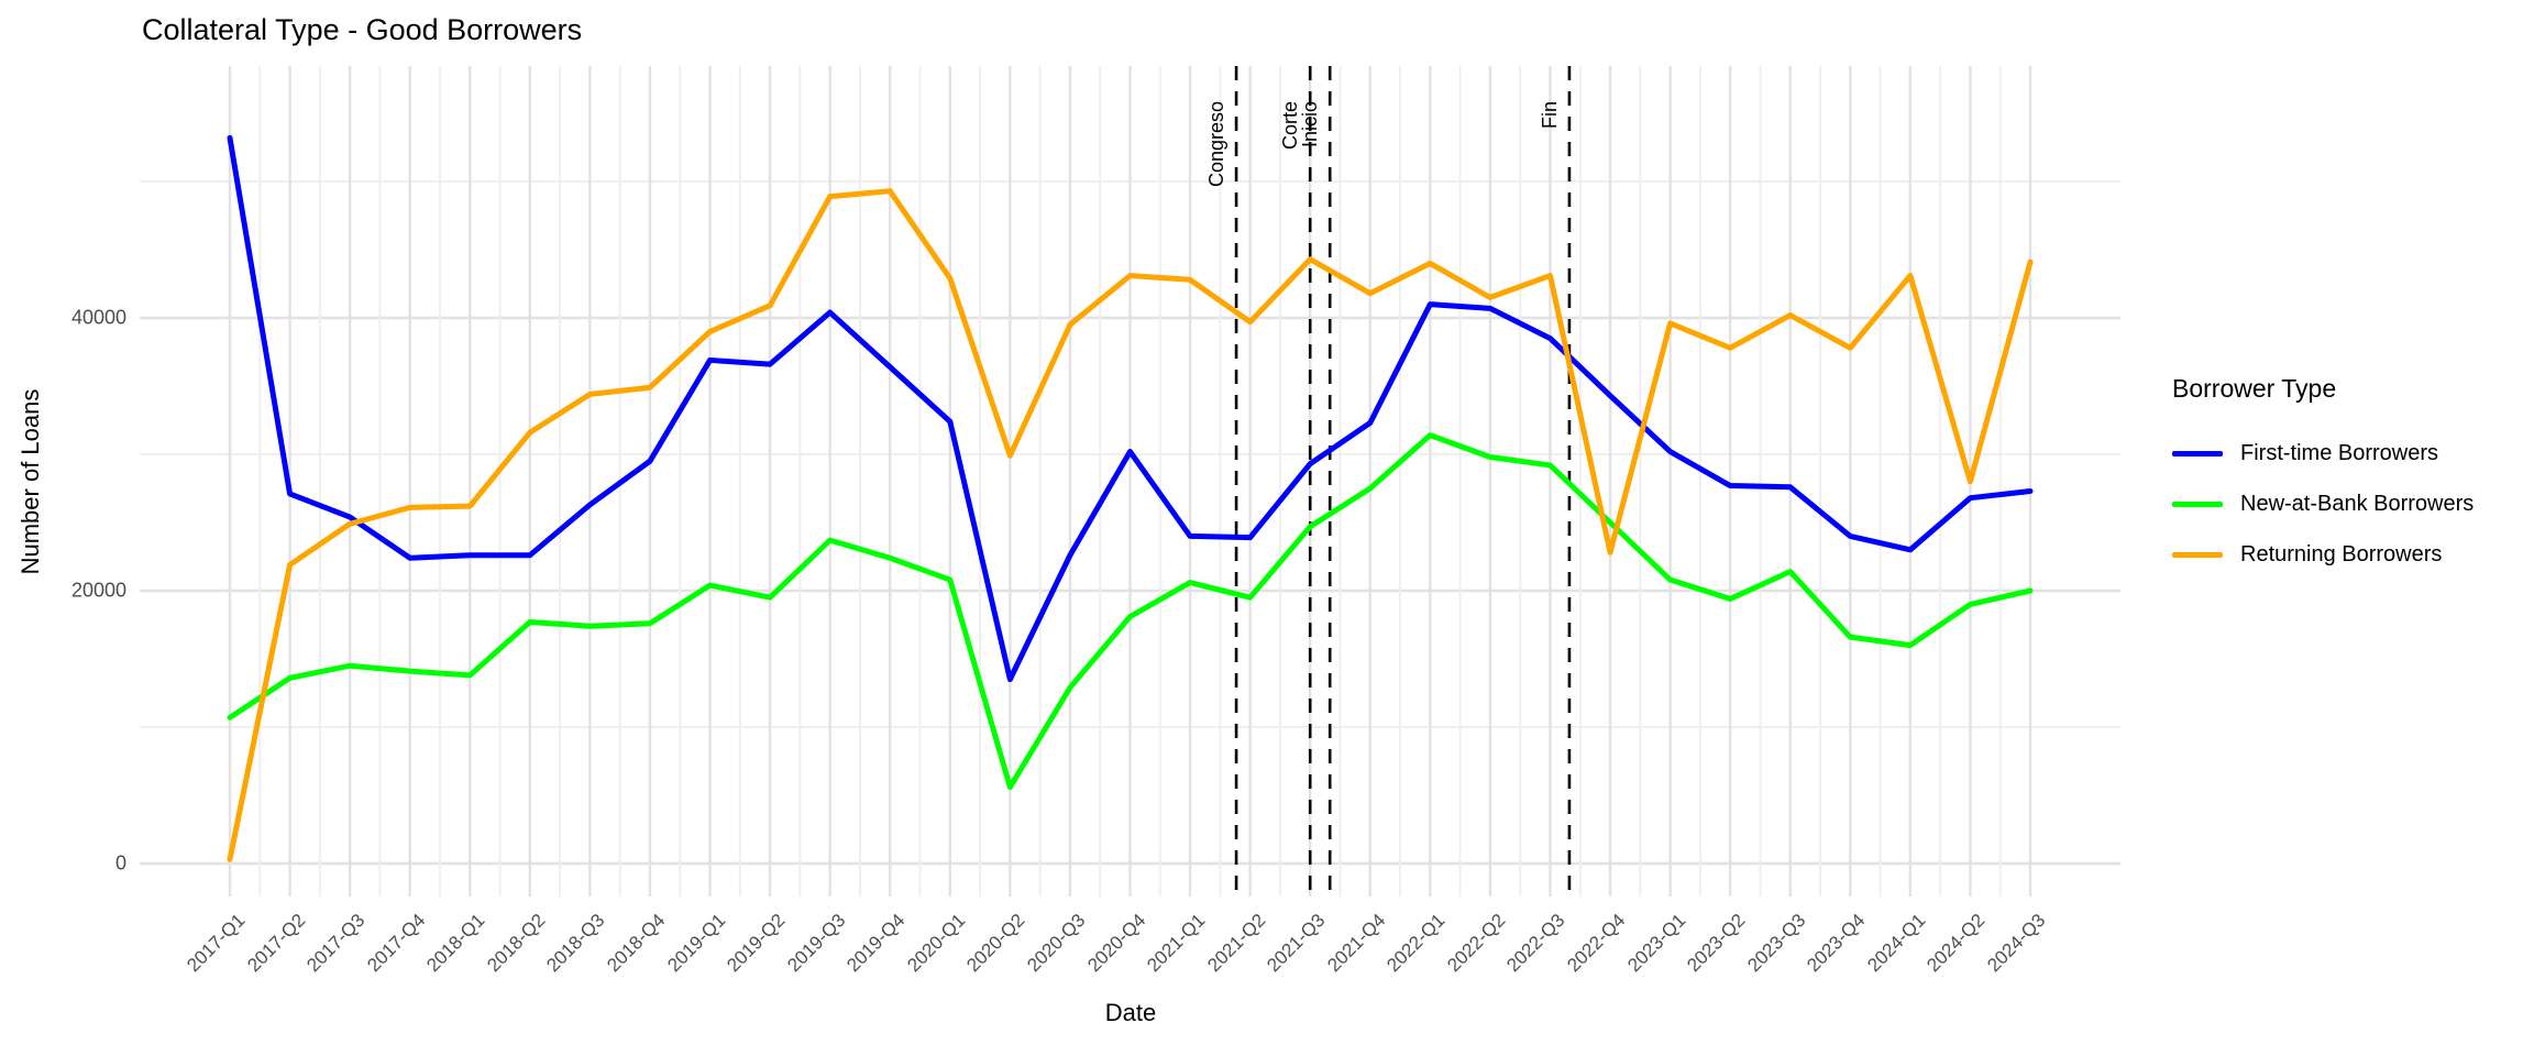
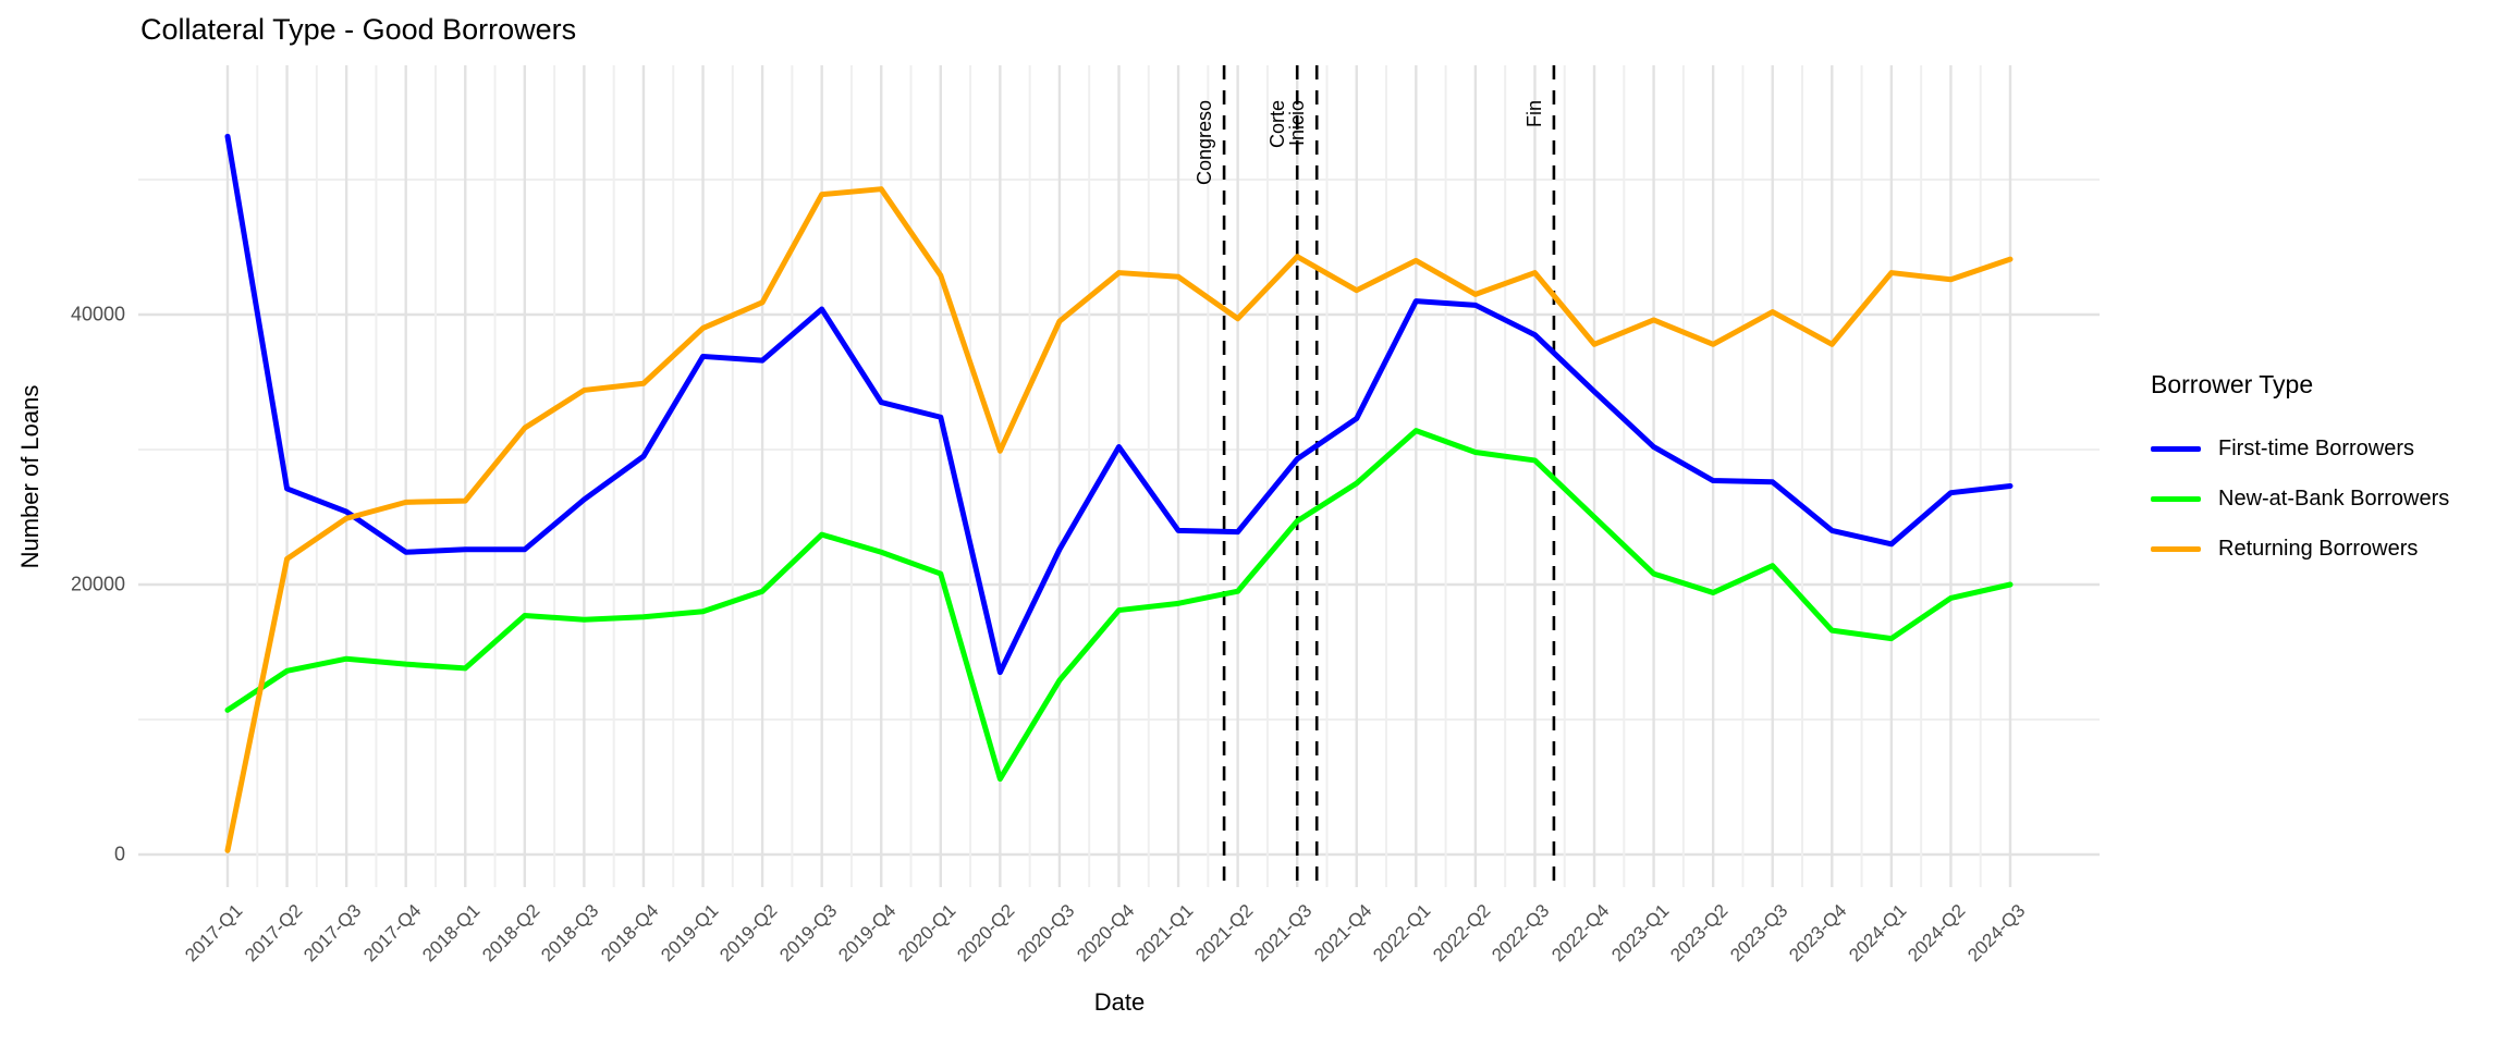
New-at-Bank Borrowers/2019-Q1: 20400 -> 18000
First-time Borrowers/2019-Q4: 36400 -> 33500
New-at-Bank Borrowers/2021-Q1: 20600 -> 18600
Returning Borrowers/2022-Q4: 22800 -> 37800
Returning Borrowers/2024-Q2: 28000 -> 42600
